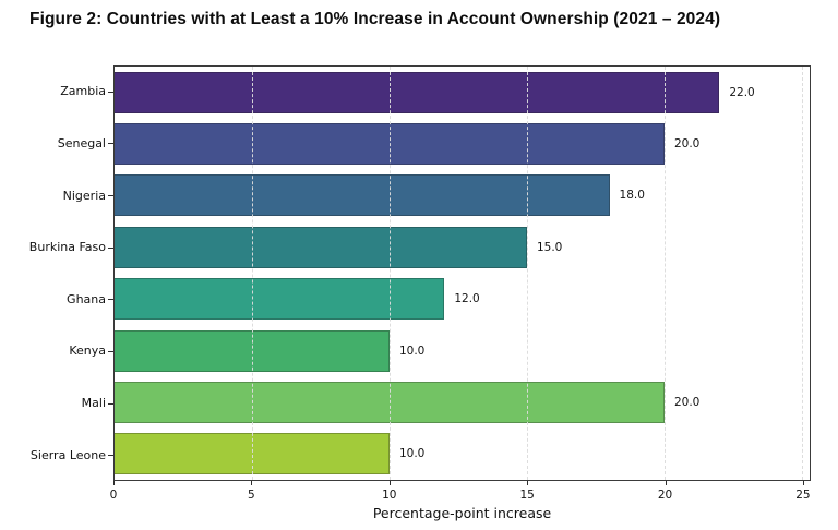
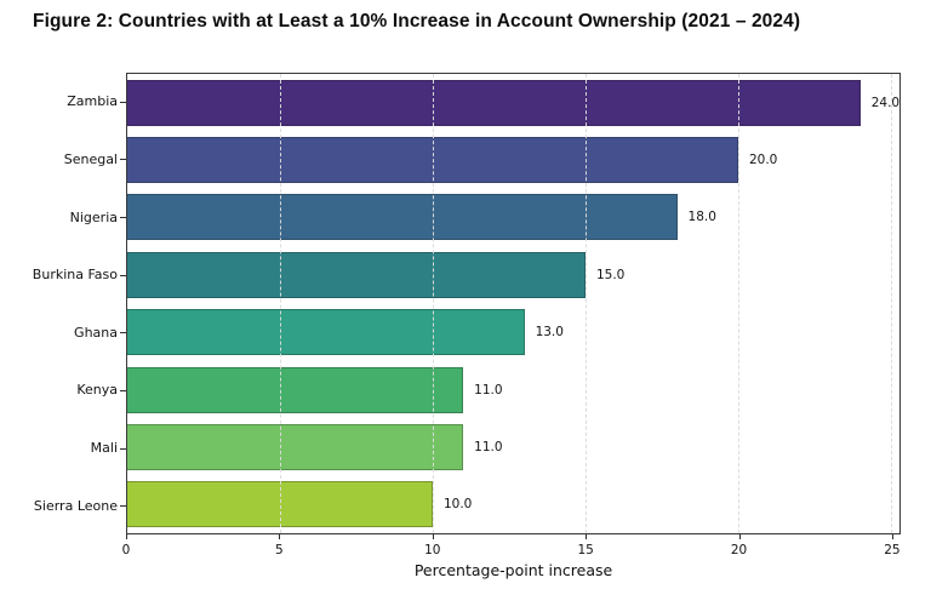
Zambia: 22.0 -> 24.0
Ghana: 12.0 -> 13.0
Kenya: 10.0 -> 11.0
Mali: 20.0 -> 11.0
